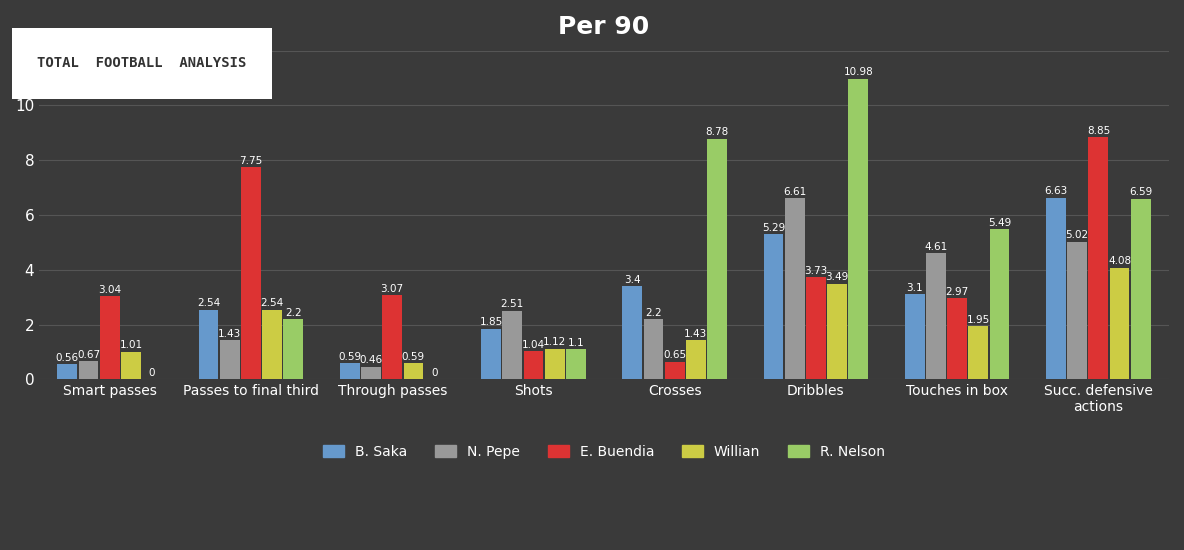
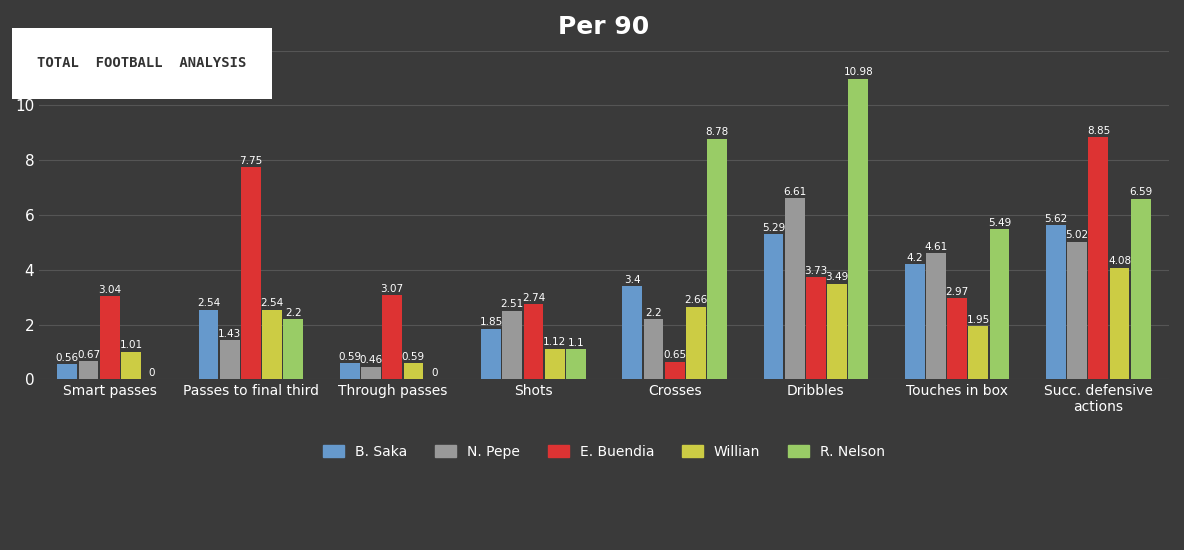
E. Buendia/Shots: 1.04 -> 2.74
Willian/Crosses: 1.43 -> 2.66
B. Saka/Touches in box: 3.1 -> 4.2
B. Saka/Succ. defensive actions: 6.63 -> 5.62
